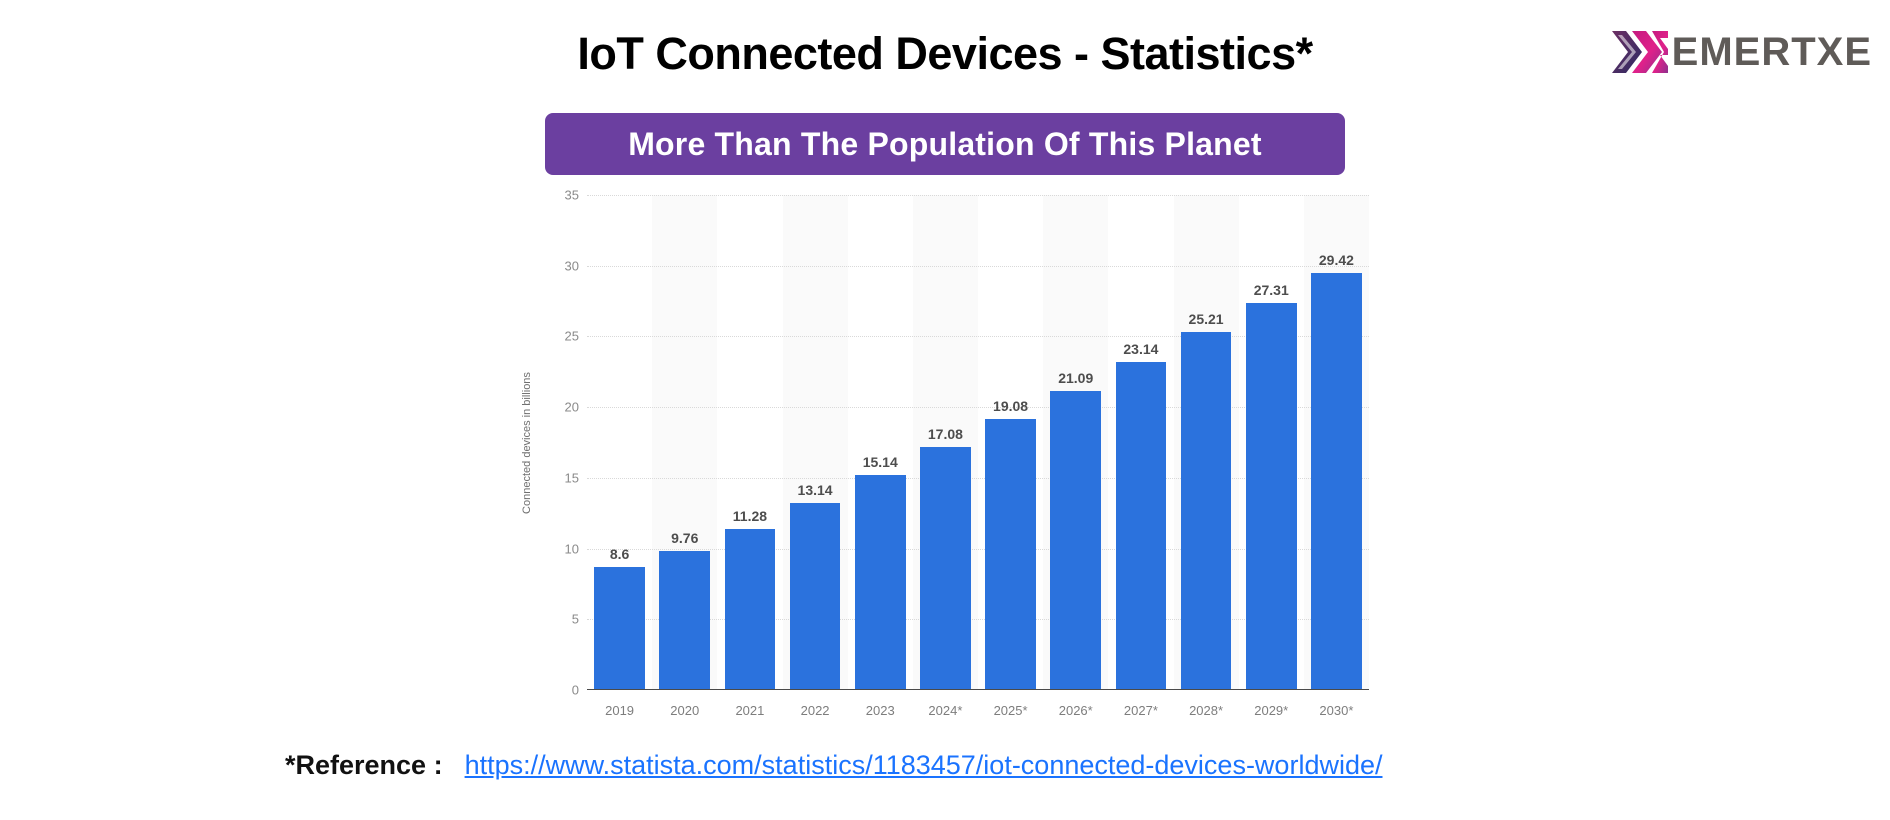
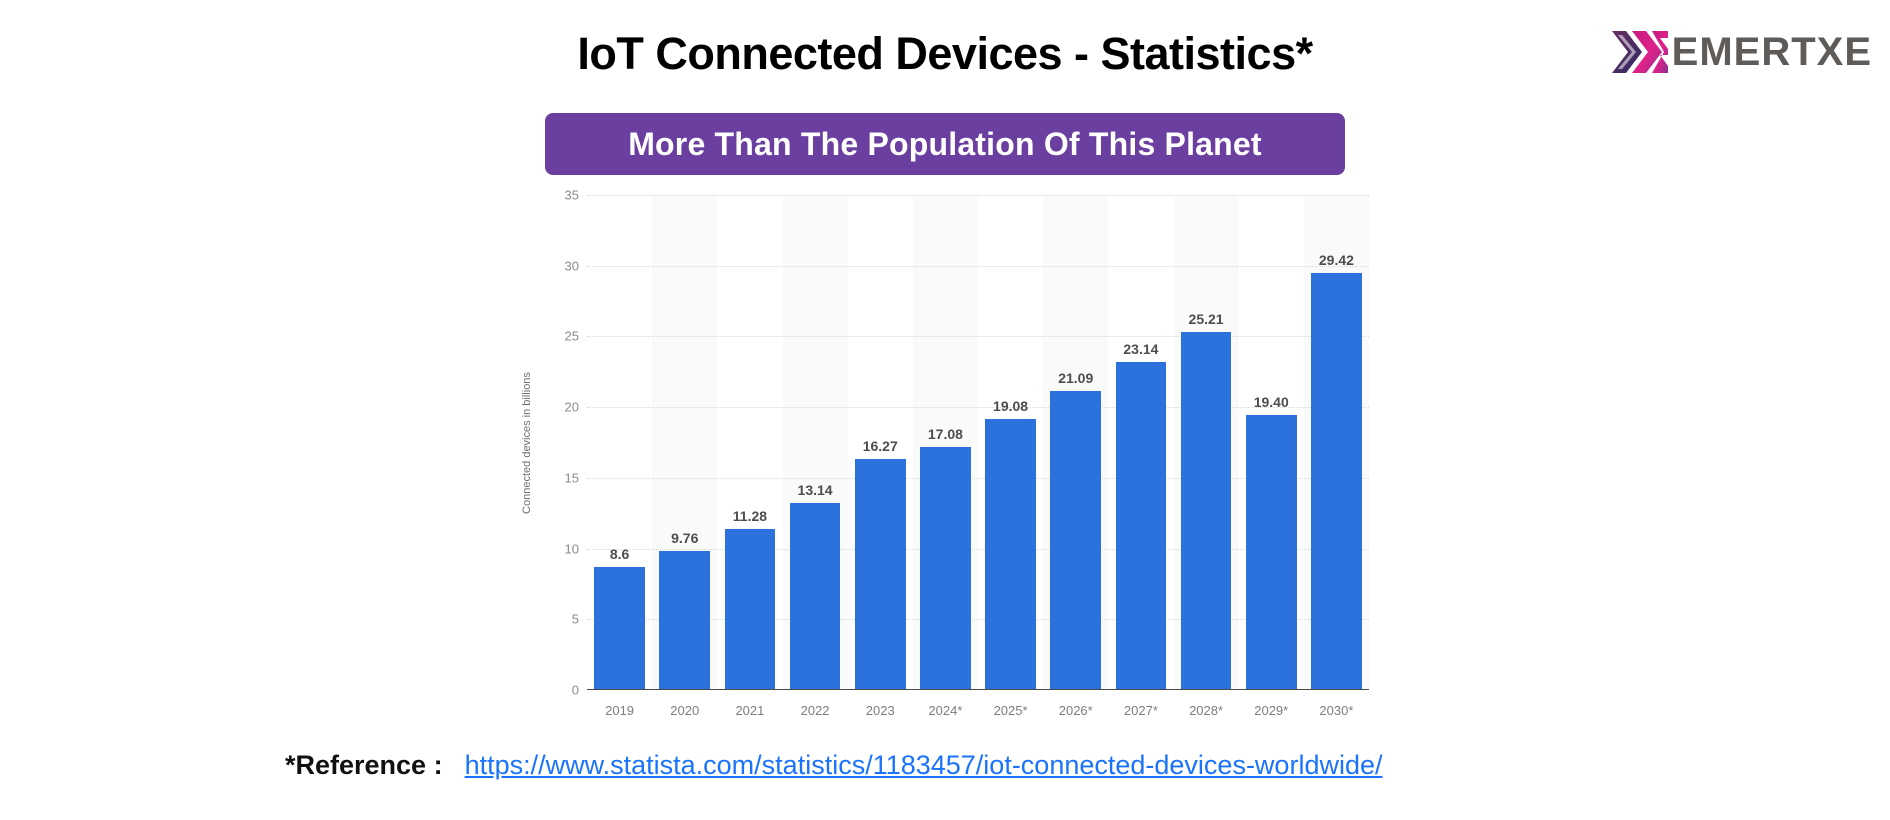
2023: 15.14 -> 16.27
2029*: 27.31 -> 19.40
